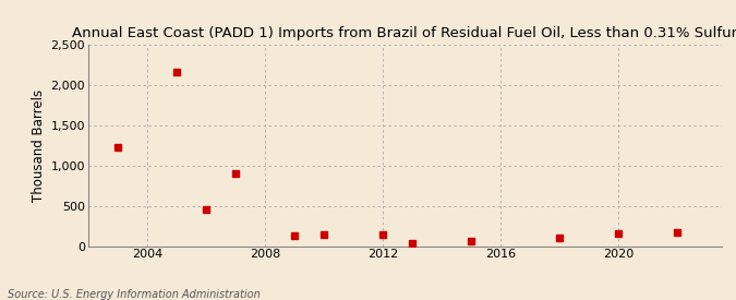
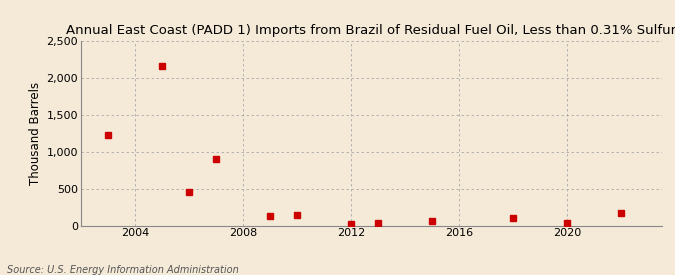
2012: 140 -> 20
2020: 160 -> 40
